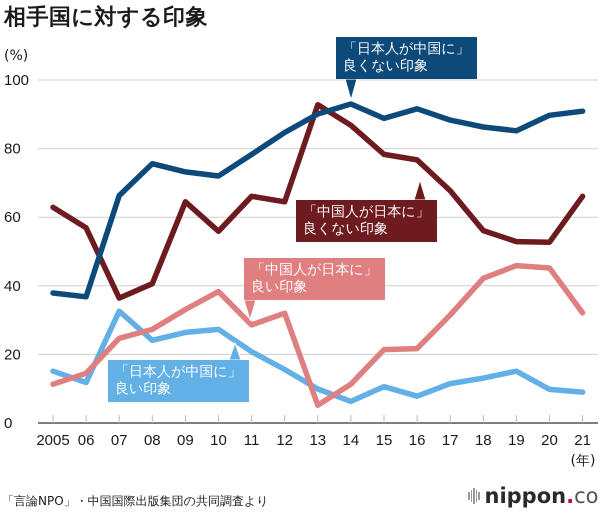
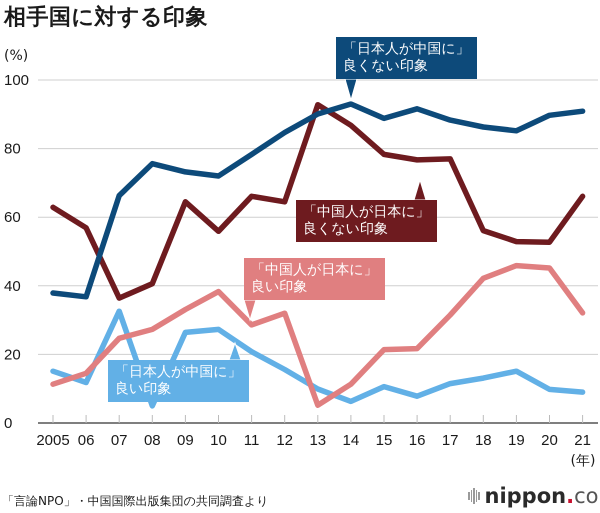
「日本人が中国に」良い印象/08: 24 -> 5
「中国人が日本に」良くない印象/17: 68 -> 77
